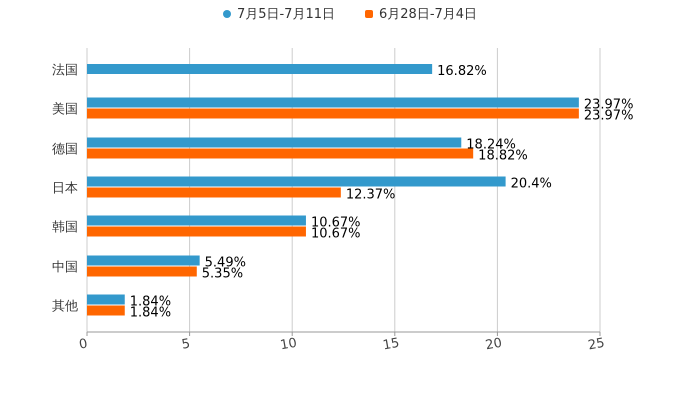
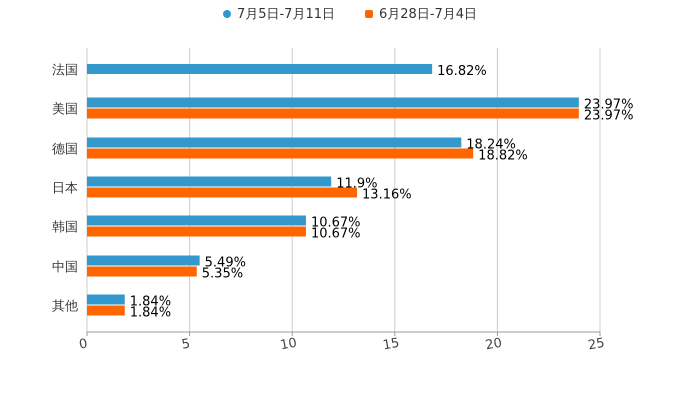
7月5日-7月11日/日本: 20.4% -> 11.9%
6月28日-7月4日/日本: 12.37% -> 13.16%
